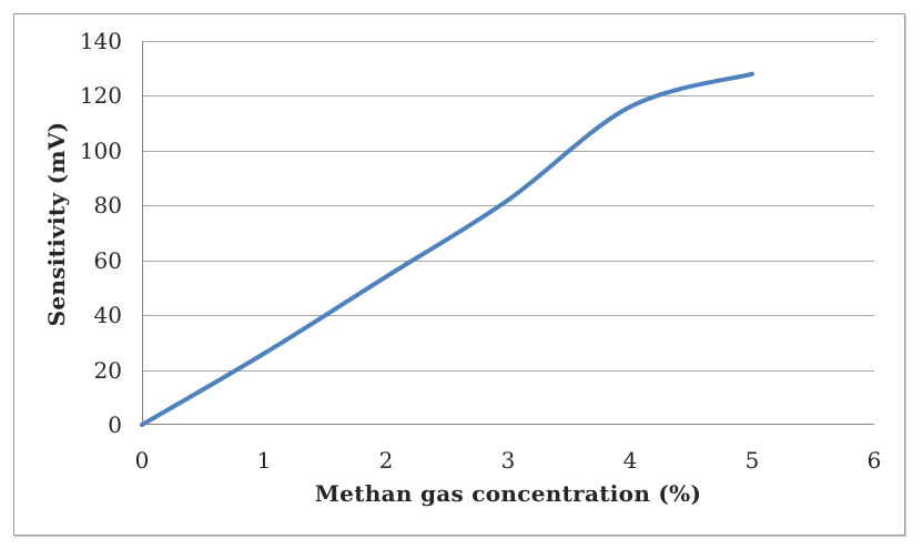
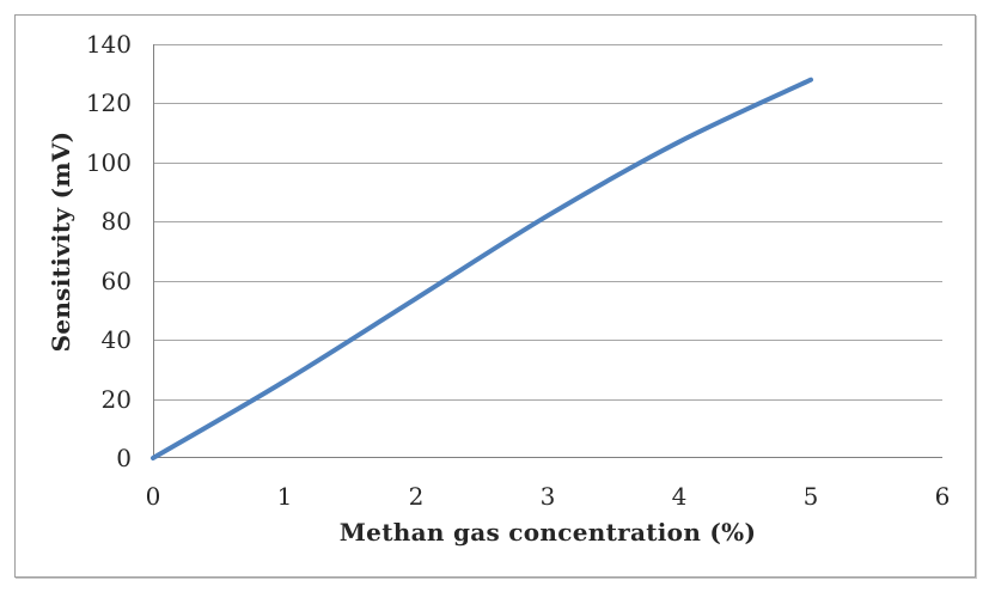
4: 116 -> 107
